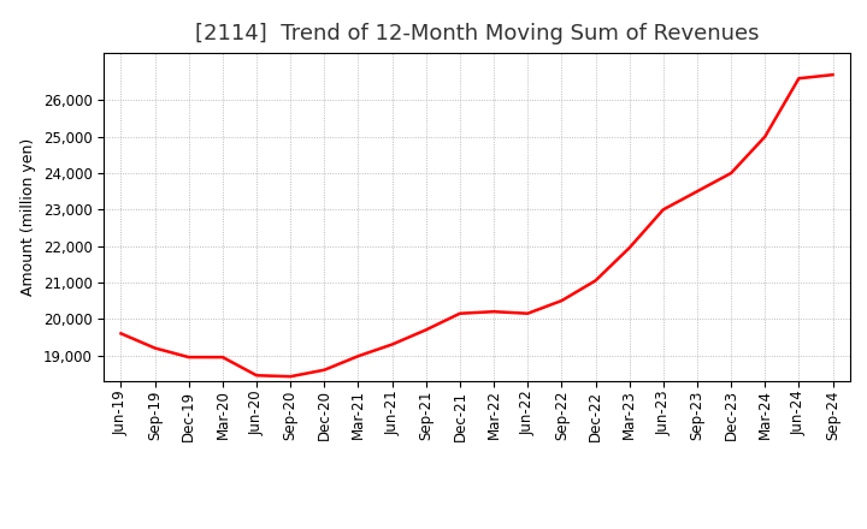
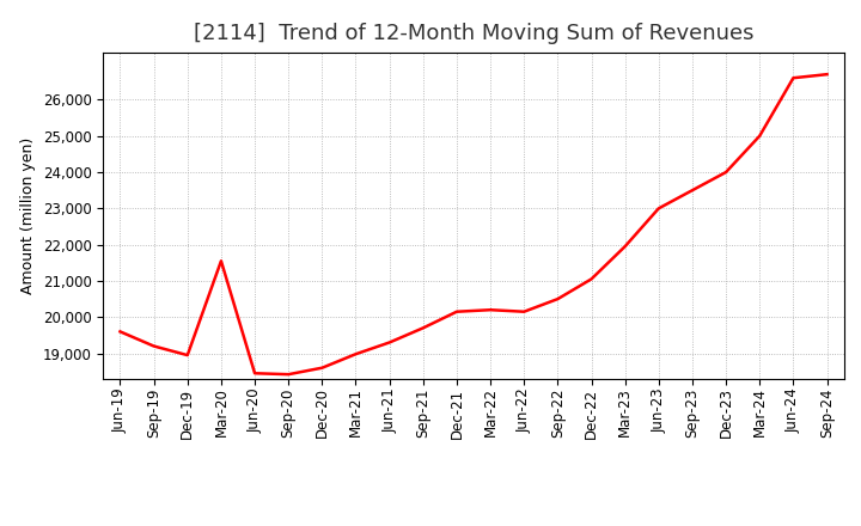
Mar-20: 18,950 -> 21,550
